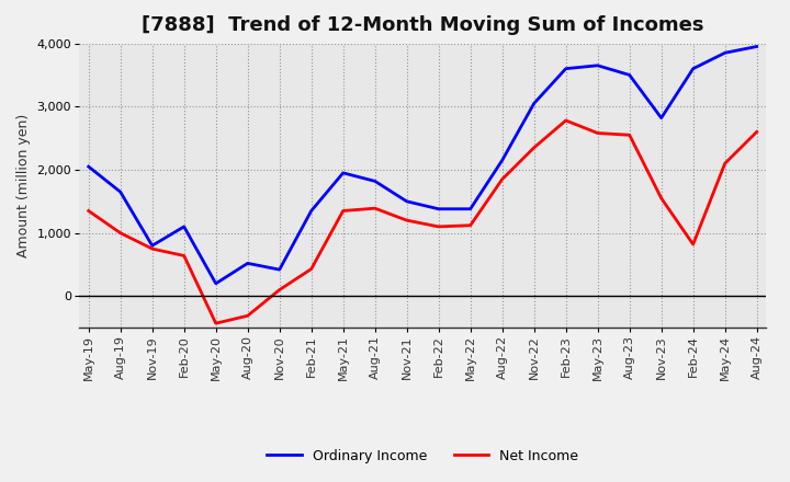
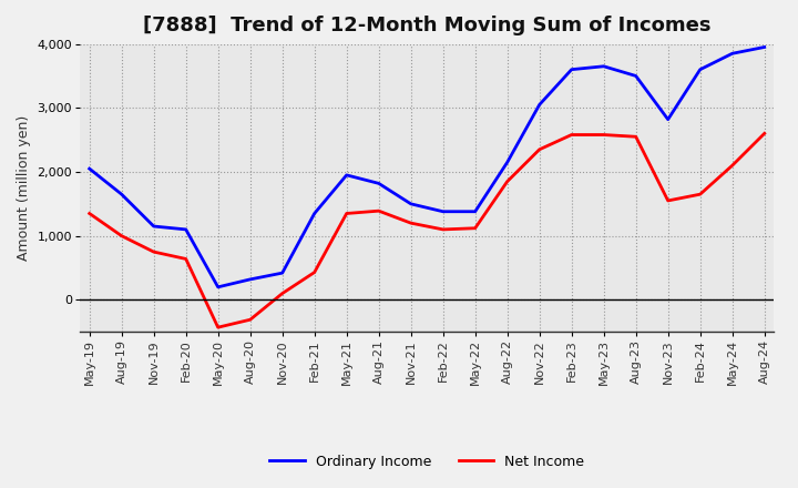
Ordinary Income/Nov-19: 800 -> 1,150
Ordinary Income/Aug-20: 520 -> 320
Net Income/Feb-23: 2,780 -> 2,580
Net Income/Feb-24: 820 -> 1,650
